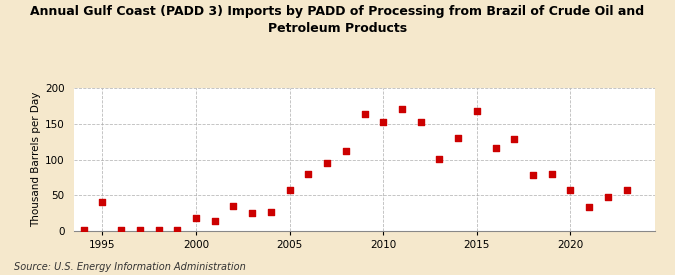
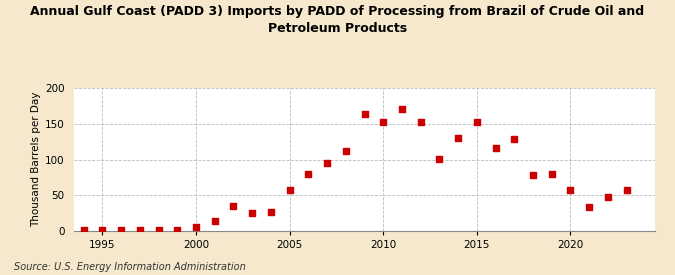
1995: 40 -> 1
2000: 18 -> 6
2015: 168 -> 153
